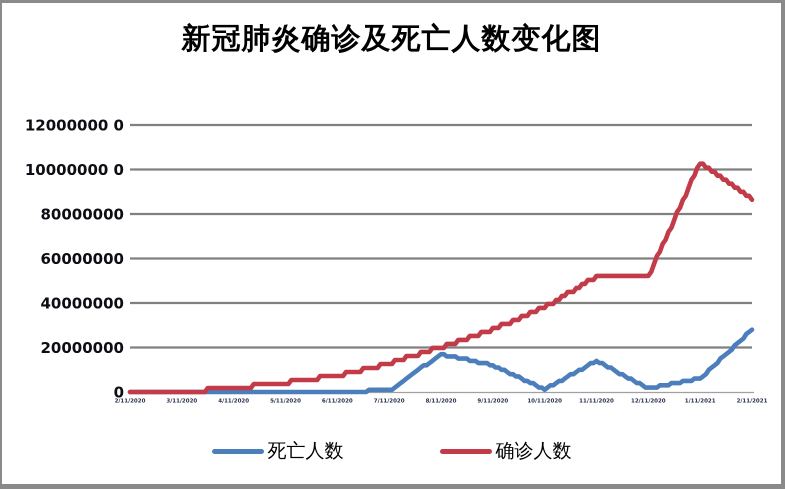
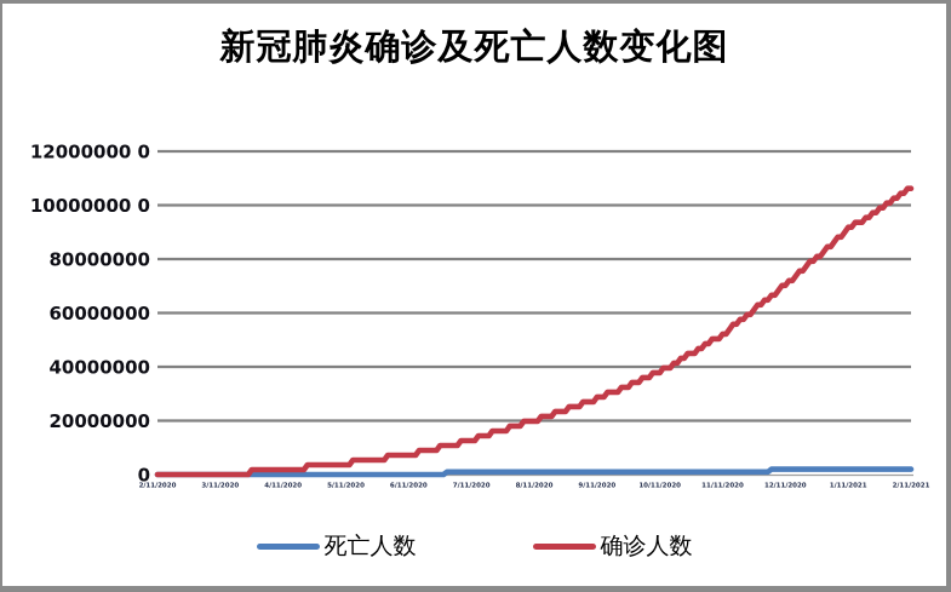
死亡人数/8/11/2020: 17000000 -> 1000000
死亡人数/9/11/2020: 12000000 -> 1000000
死亡人数/11/11/2020: 14000000 -> 1000000
确诊人数/12/11/2020: 52000000 -> 70000000
死亡人数/1/11/2021: 6000000 -> 2000000
确诊人数/1/11/2021: 103000000 -> 91000000
死亡人数/2/11/2021: 28000000 -> 2000000
确诊人数/2/11/2021: 87000000 -> 106000000
